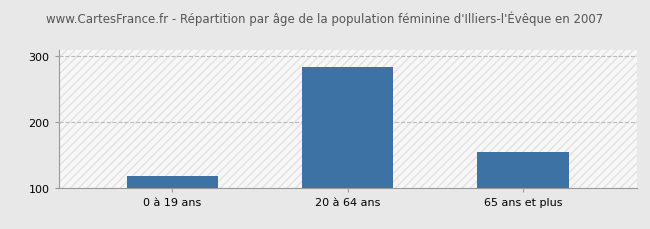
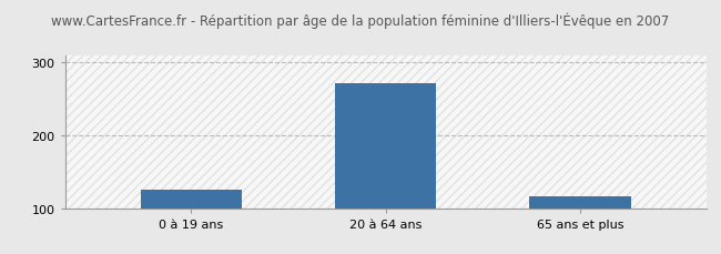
0 à 19 ans: 118 -> 126
20 à 64 ans: 284 -> 271
65 ans et plus: 154 -> 116
